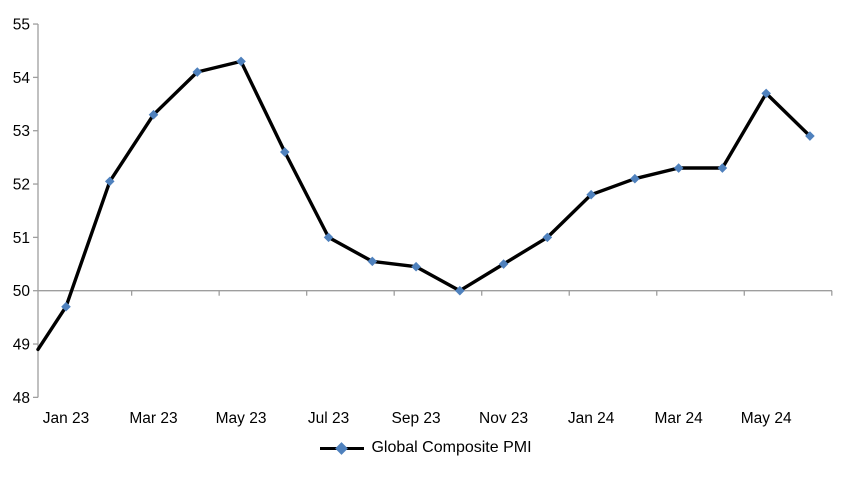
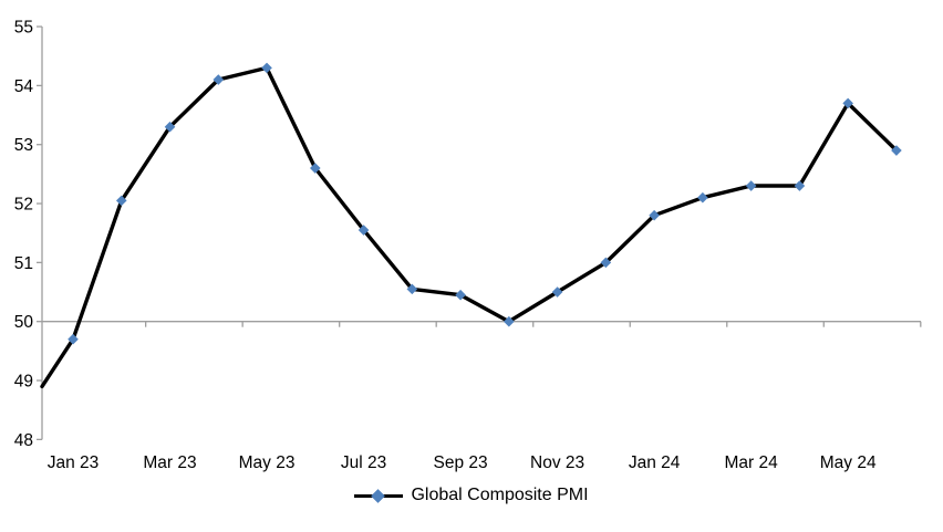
Jul 23: 51.0 -> 51.5
